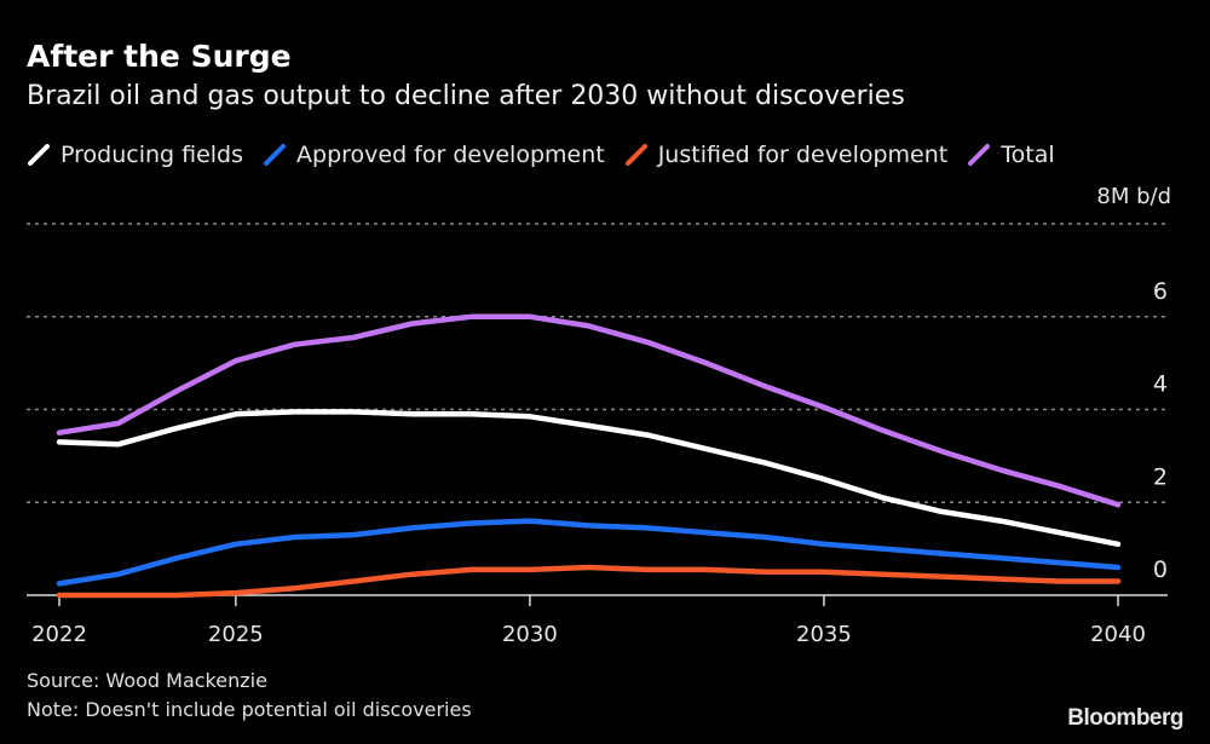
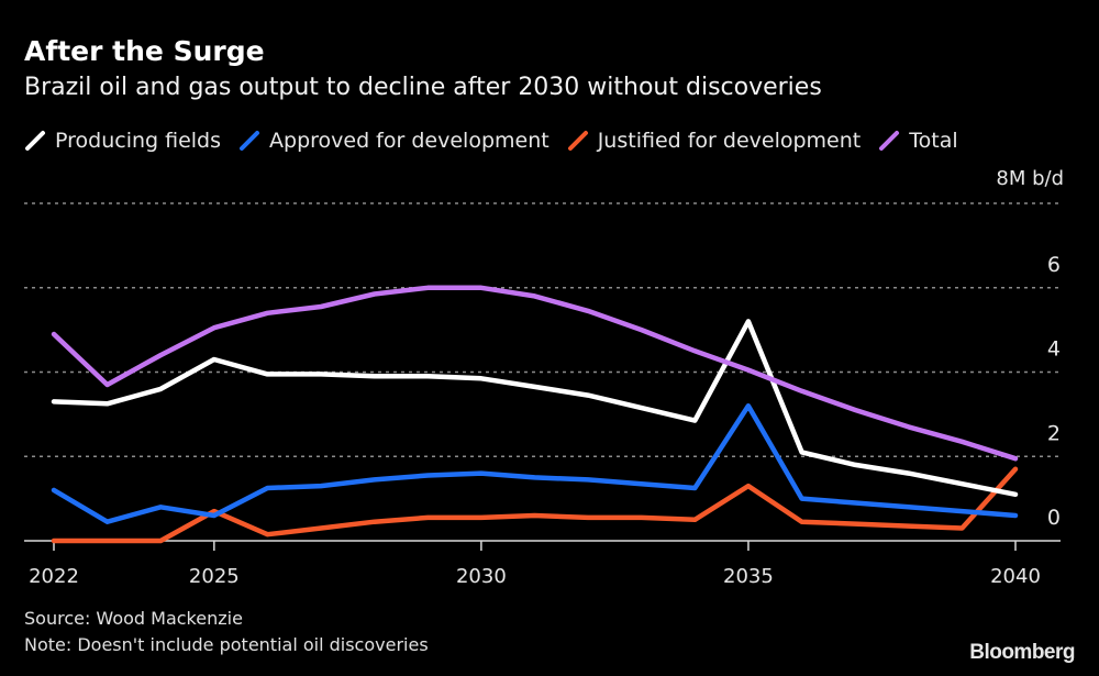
Approved for development/2022: 0.2 -> 1.2
Total/2022: 3.5 -> 4.9
Producing fields/2025: 3.9 -> 4.3
Approved for development/2025: 1.1 -> 0.6
Justified for development/2025: 0.1 -> 0.7
Producing fields/2035: 2.5 -> 5.2
Approved for development/2035: 1.1 -> 3.2
Justified for development/2035: 0.5 -> 1.3
Justified for development/2040: 0.3 -> 1.7
